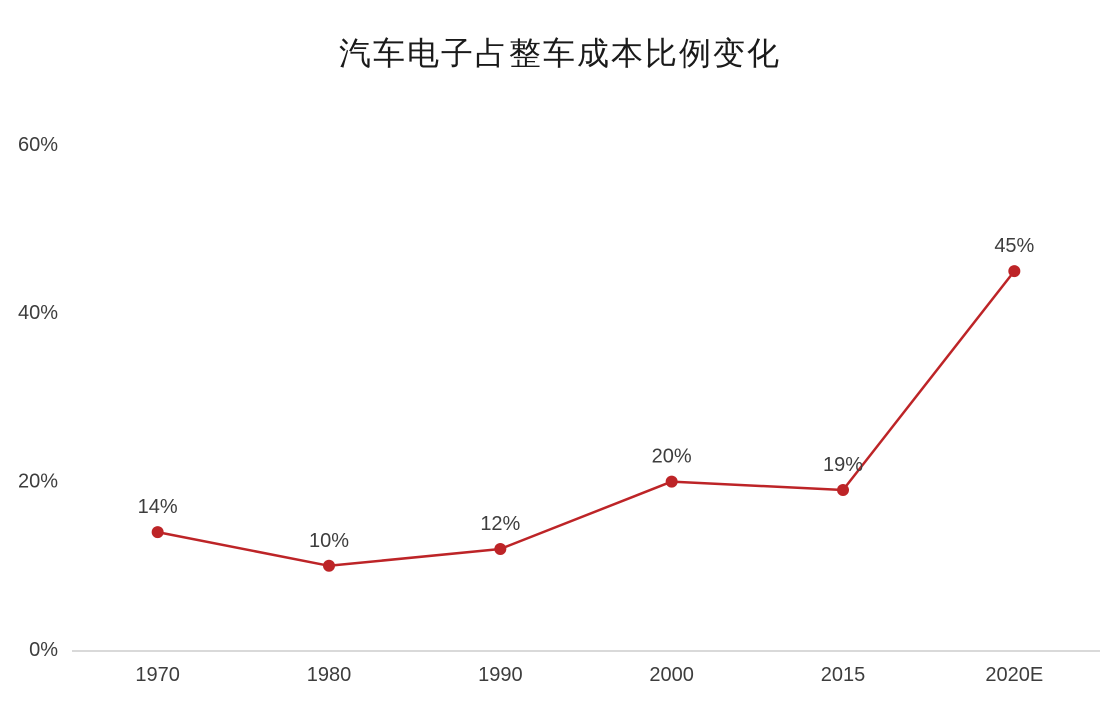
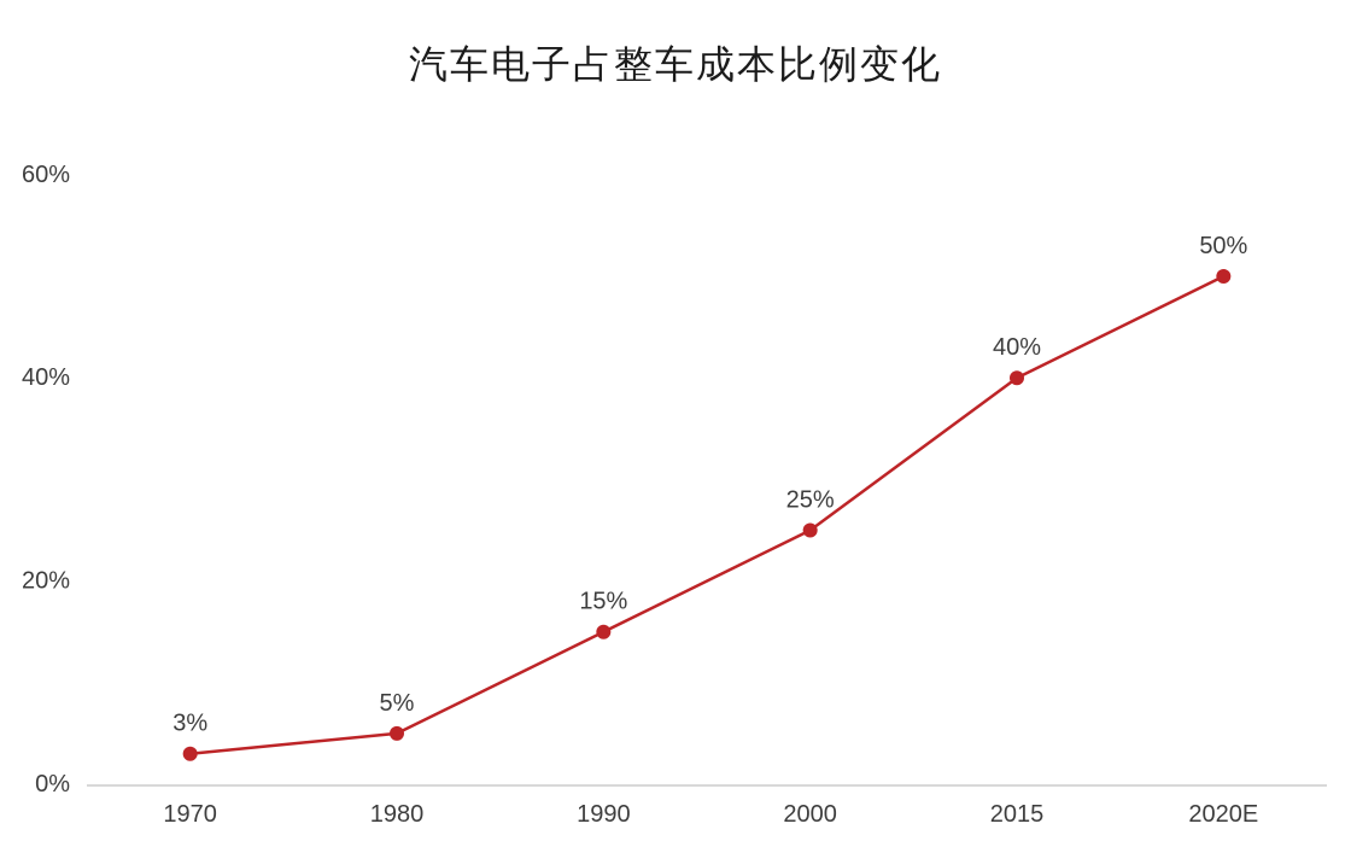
1970: 14% -> 3%
1980: 10% -> 5%
1990: 12% -> 15%
2000: 20% -> 25%
2015: 19% -> 40%
2020E: 45% -> 50%
